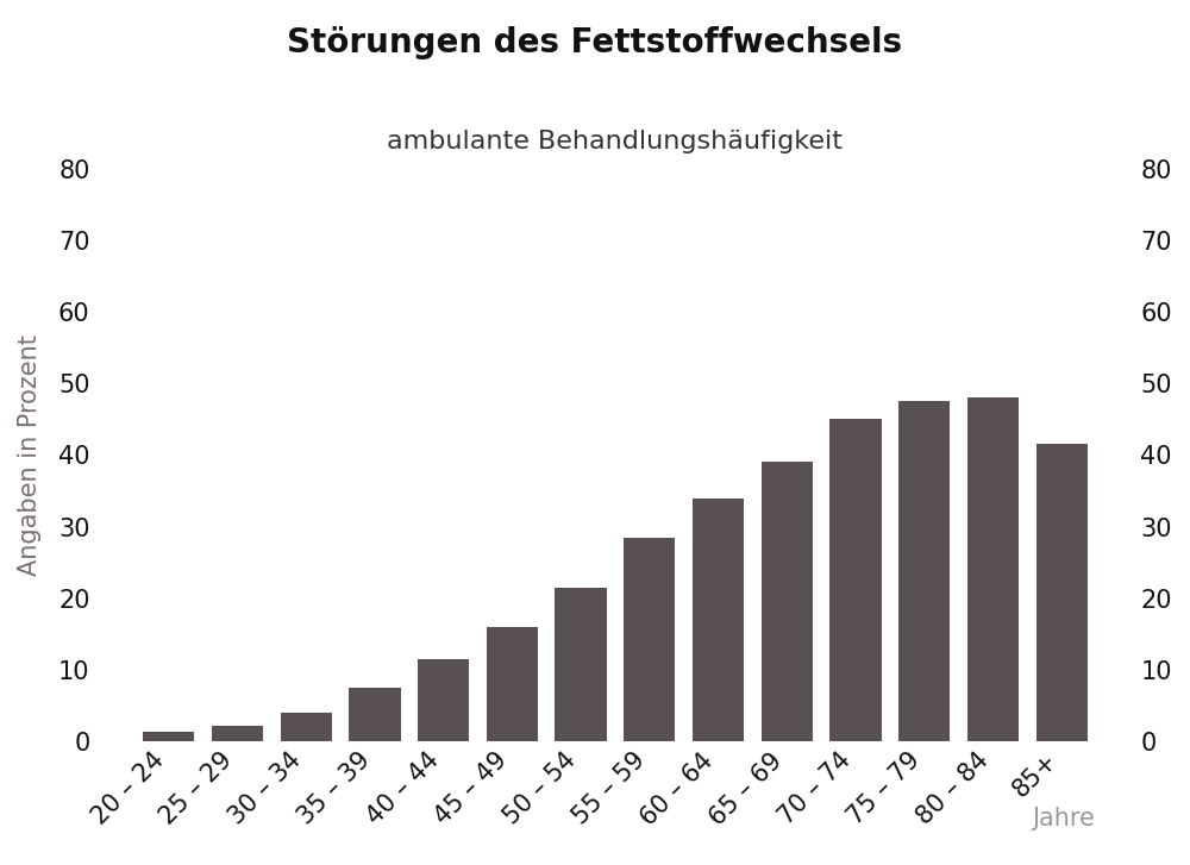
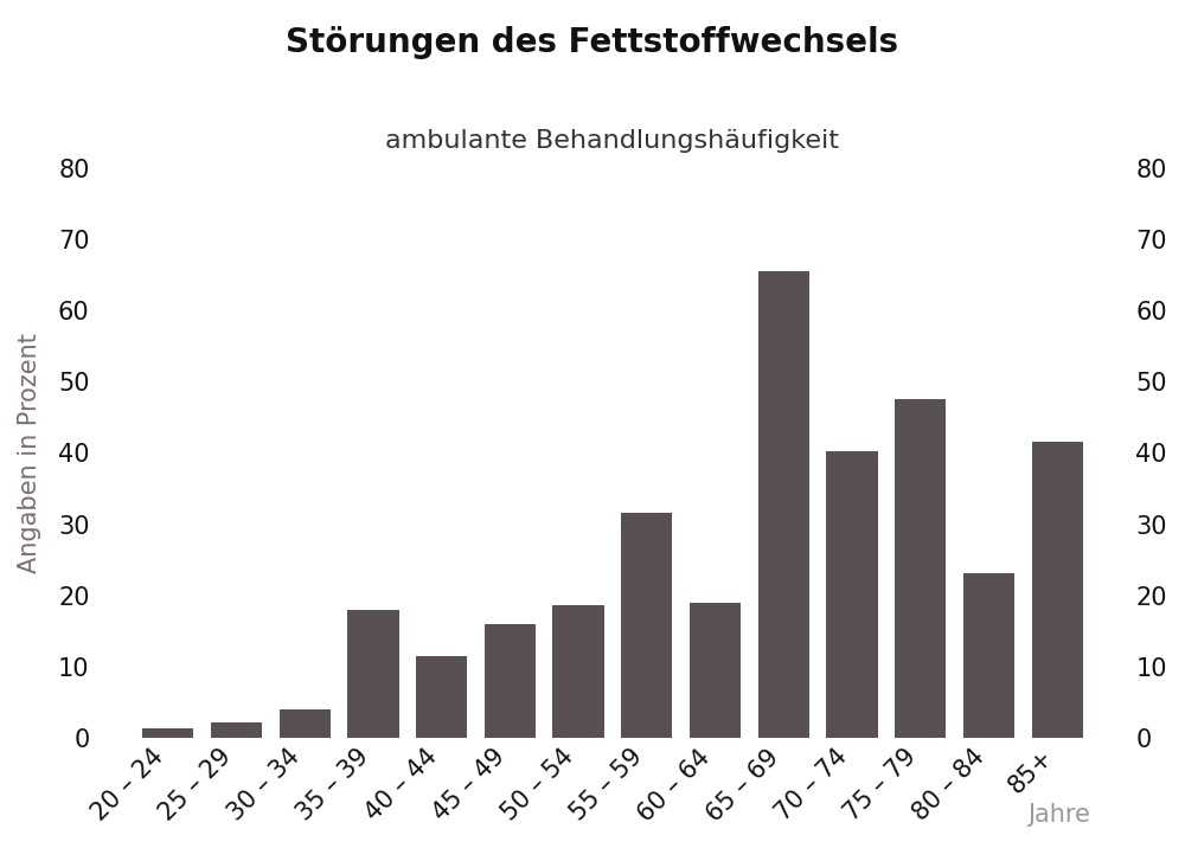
35 – 39: 7.5 -> 18.0
50 – 54: 21.5 -> 18.6
55 – 59: 28.5 -> 31.6
60 – 64: 34.0 -> 19.0
65 – 69: 39.0 -> 65.4
70 – 74: 45.0 -> 40.2
80 – 84: 48.0 -> 23.2
